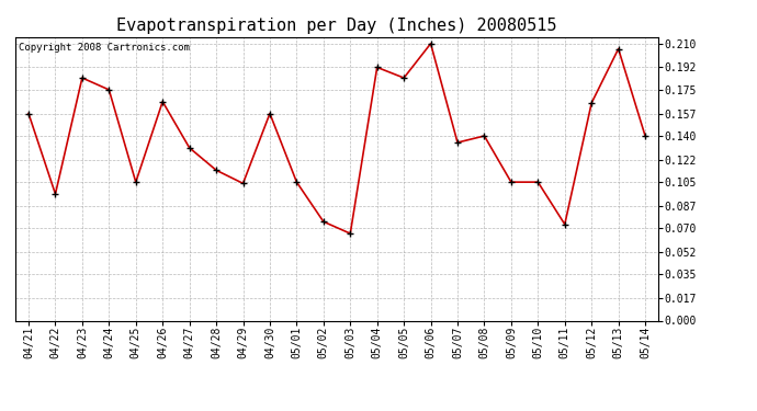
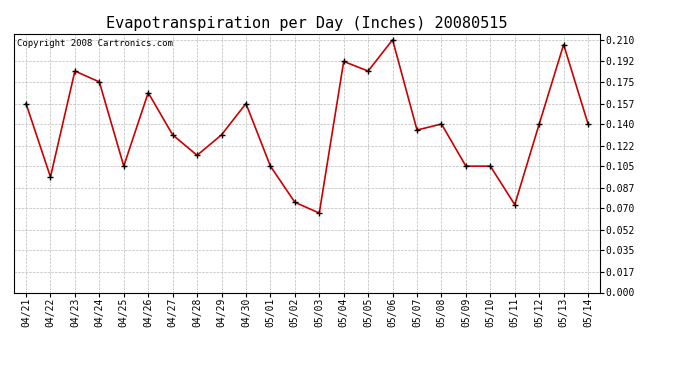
04/29: 0.104 -> 0.131
05/12: 0.165 -> 0.140
